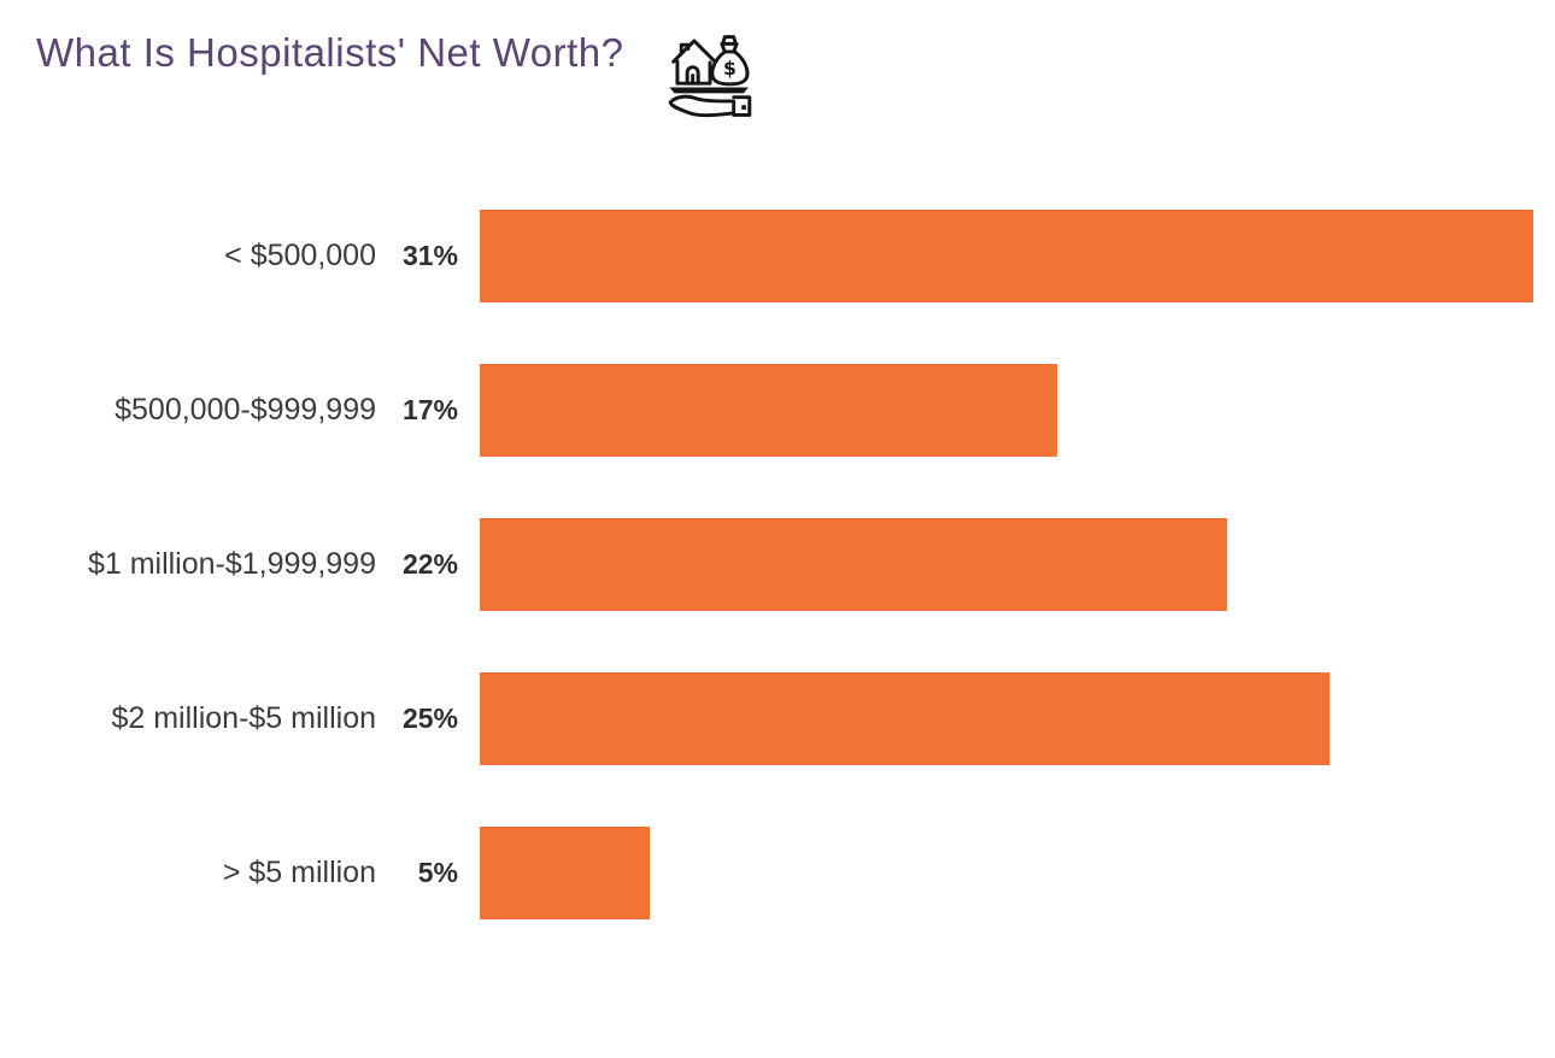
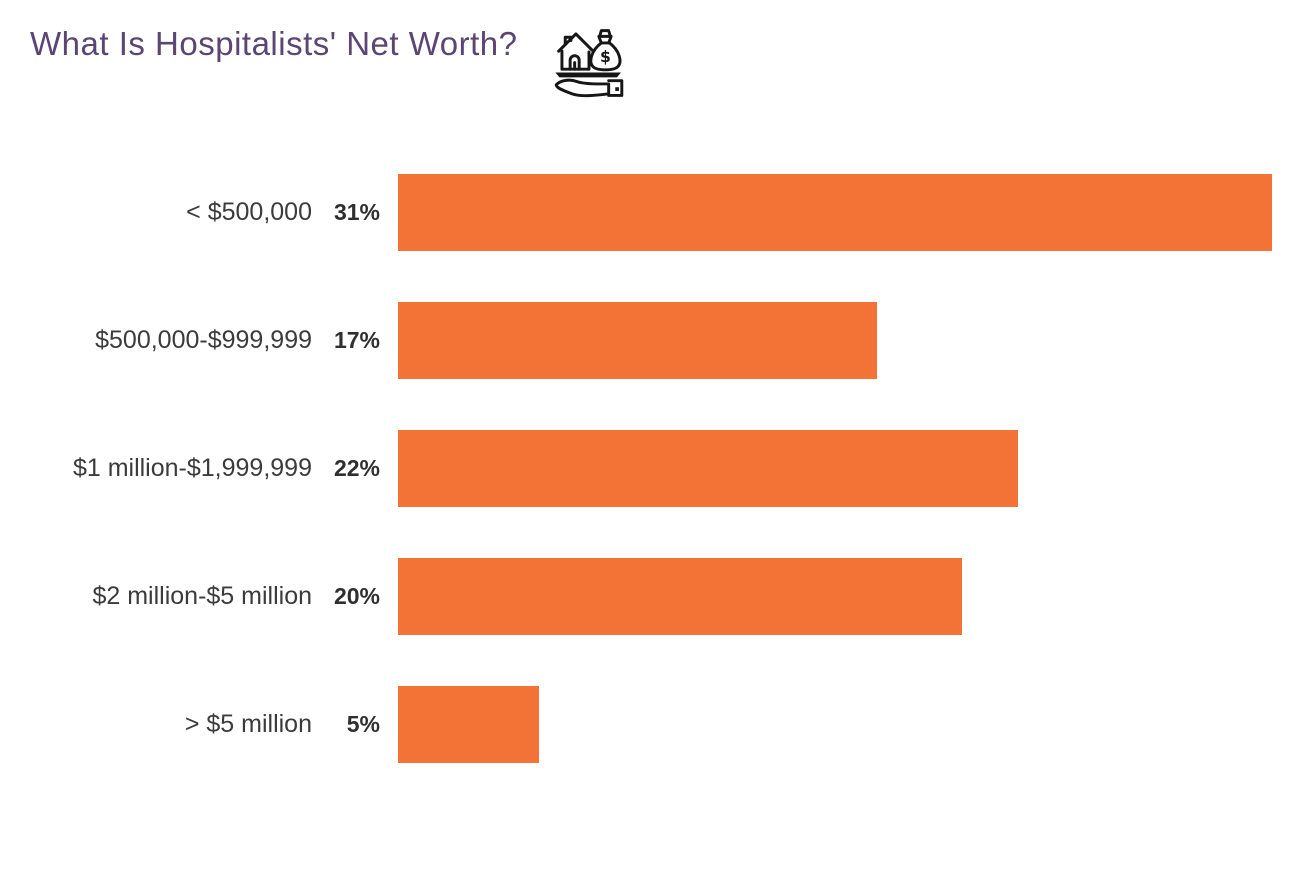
$2 million-$5 million: 25% -> 20%
